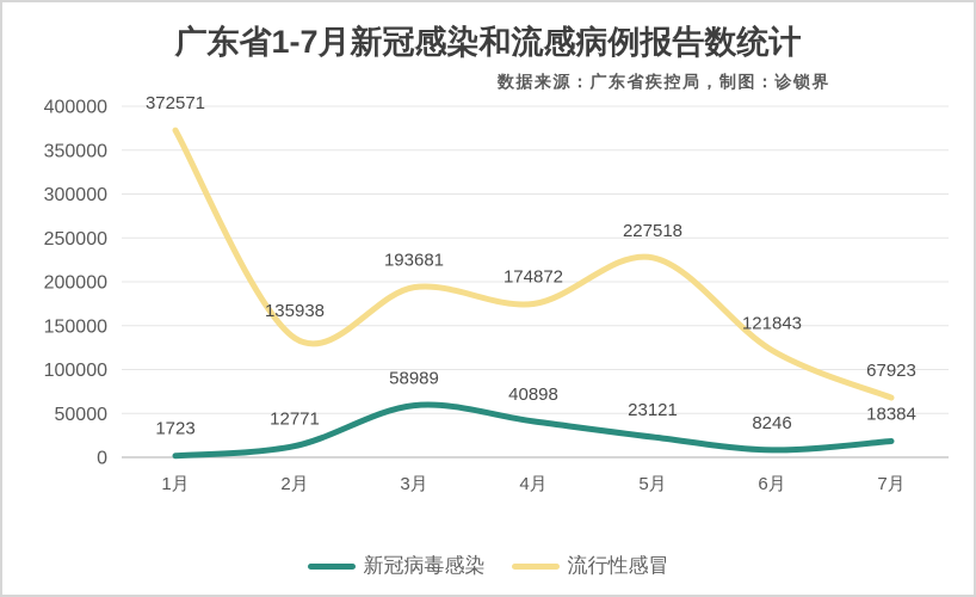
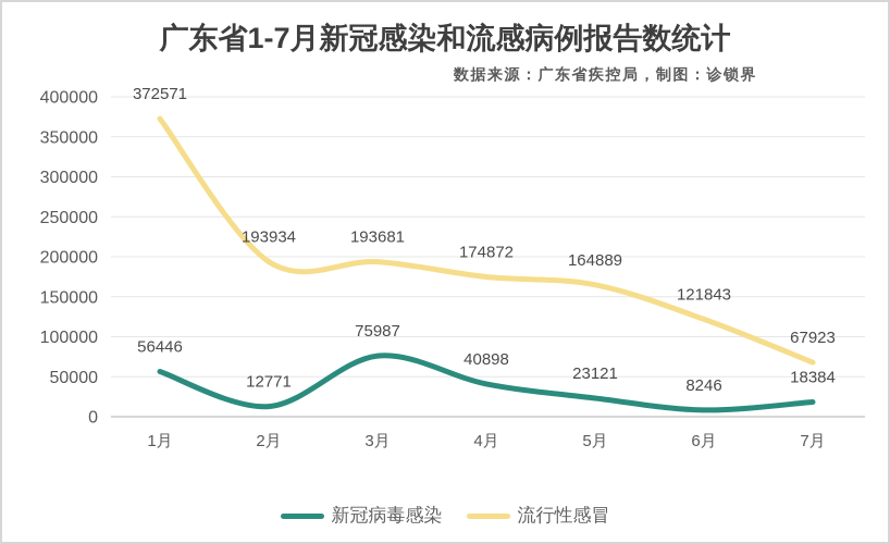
新冠病毒感染/1月: 1723 -> 56446
流行性感冒/2月: 135938 -> 193934
新冠病毒感染/3月: 58989 -> 75987
流行性感冒/5月: 227518 -> 164889
